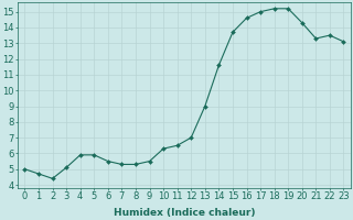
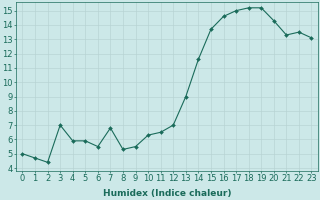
3: 5.1 -> 7.0
7: 5.3 -> 6.8
